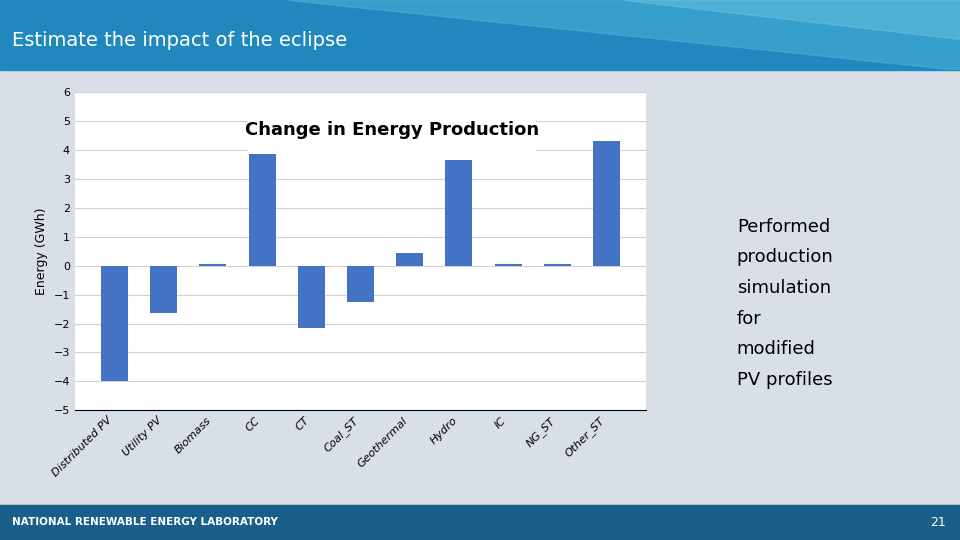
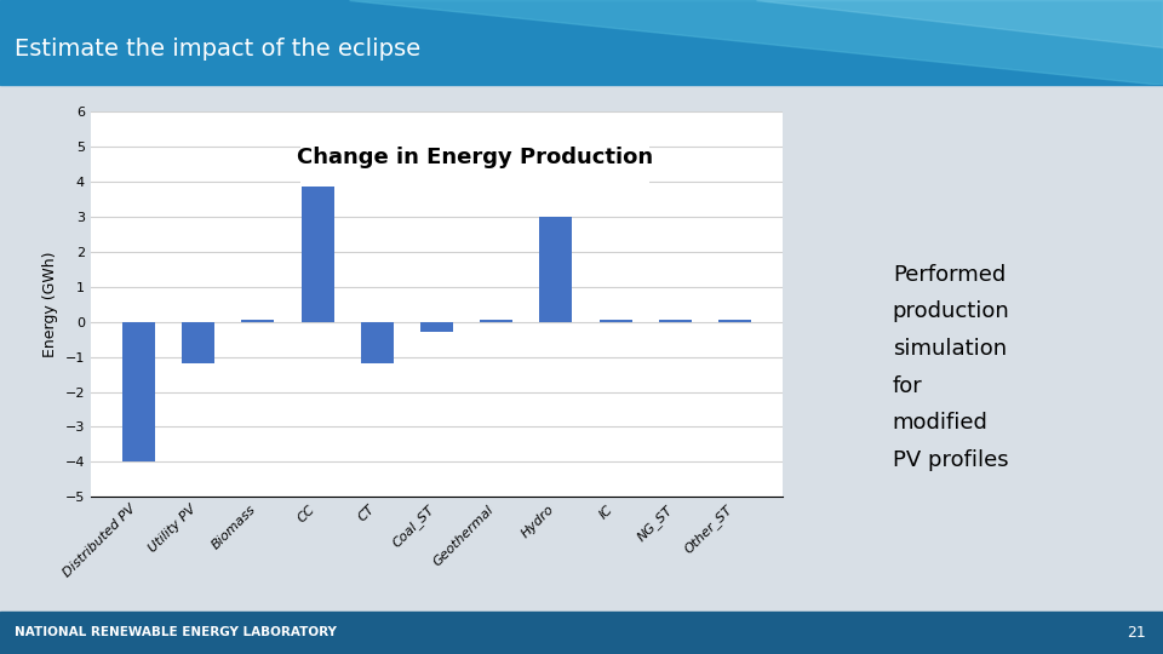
Utility PV: -1.65 -> -1.20
CT: -2.15 -> -1.20
Coal_ST: -1.25 -> -0.30
Geothermal: 0.45 -> 0.05
Hydro: 3.65 -> 3.00
Other_ST: 4.30 -> 0.05
